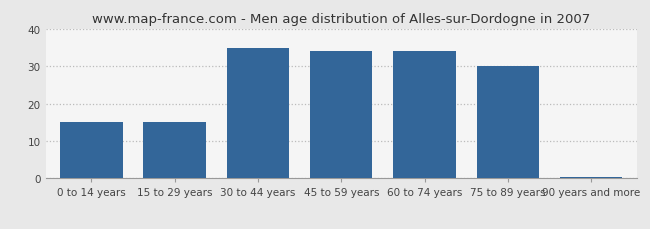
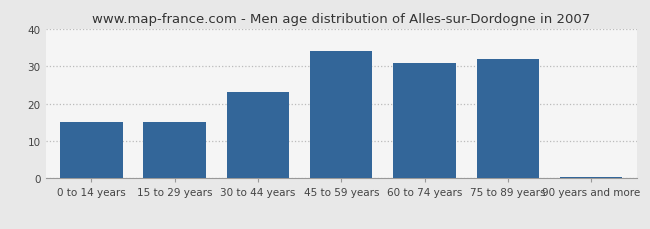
30 to 44 years: 35.0 -> 23.0
60 to 74 years: 34.0 -> 31.0
75 to 89 years: 30.0 -> 32.0
